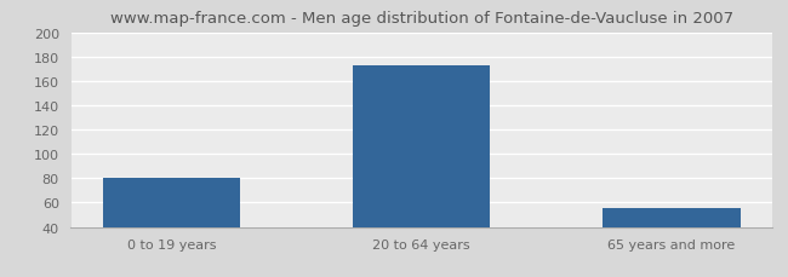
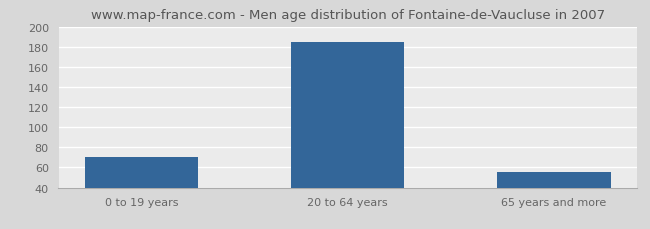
0 to 19 years: 80 -> 70
20 to 64 years: 173 -> 185
